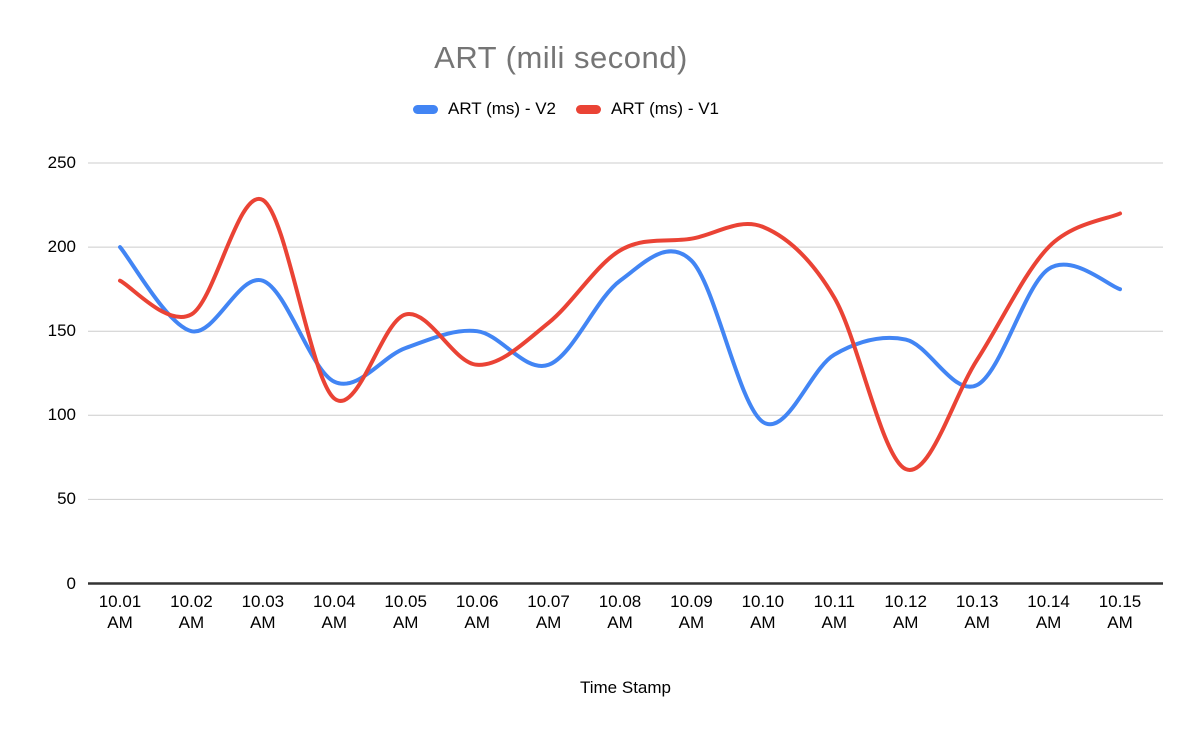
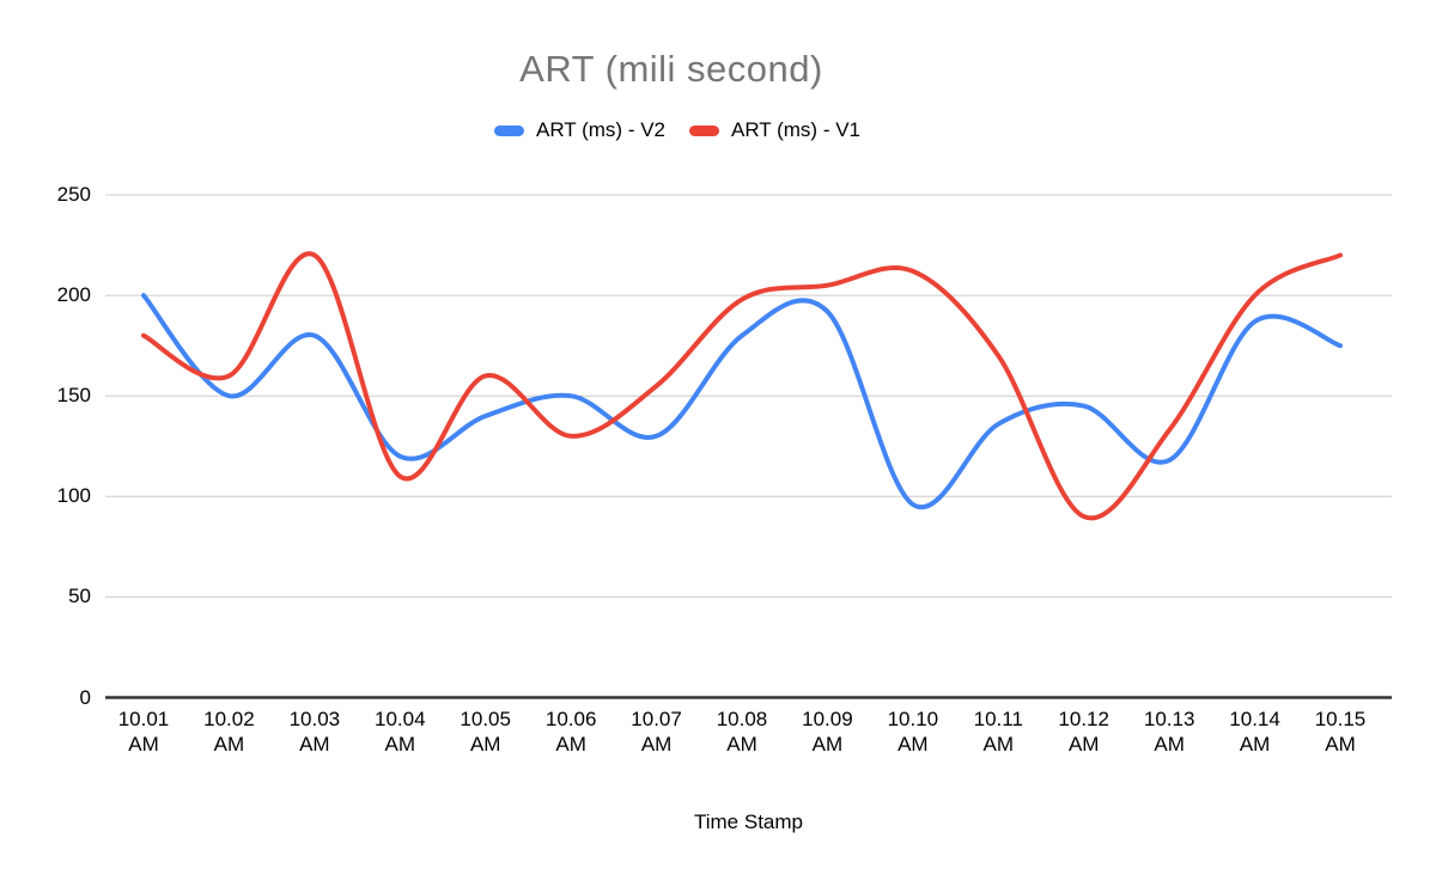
ART (ms) - V1/10.03 AM: 228 -> 220
ART (ms) - V1/10.12 AM: 68 -> 90
